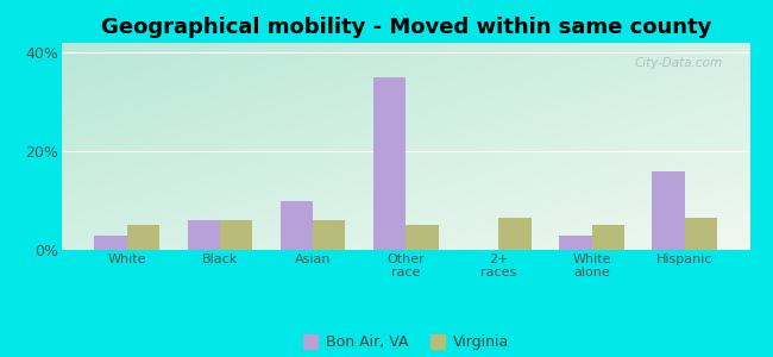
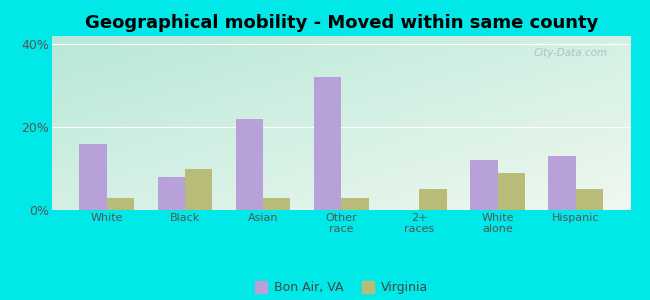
Bon Air, VA/White: 3% -> 16%
Virginia/White: 5.0% -> 3.0%
Bon Air, VA/Black: 6% -> 8%
Virginia/Black: 6.0% -> 10.0%
Bon Air, VA/Asian: 10% -> 22%
Virginia/Asian: 6.0% -> 3.0%
Bon Air, VA/Other race: 35% -> 32%
Virginia/Other race: 5.0% -> 3.0%
Virginia/2+ races: 6.5% -> 5.0%
Bon Air, VA/White alone: 3% -> 12%
Virginia/White alone: 5.0% -> 9.0%
Bon Air, VA/Hispanic: 16% -> 13%
Virginia/Hispanic: 6.5% -> 5.0%
